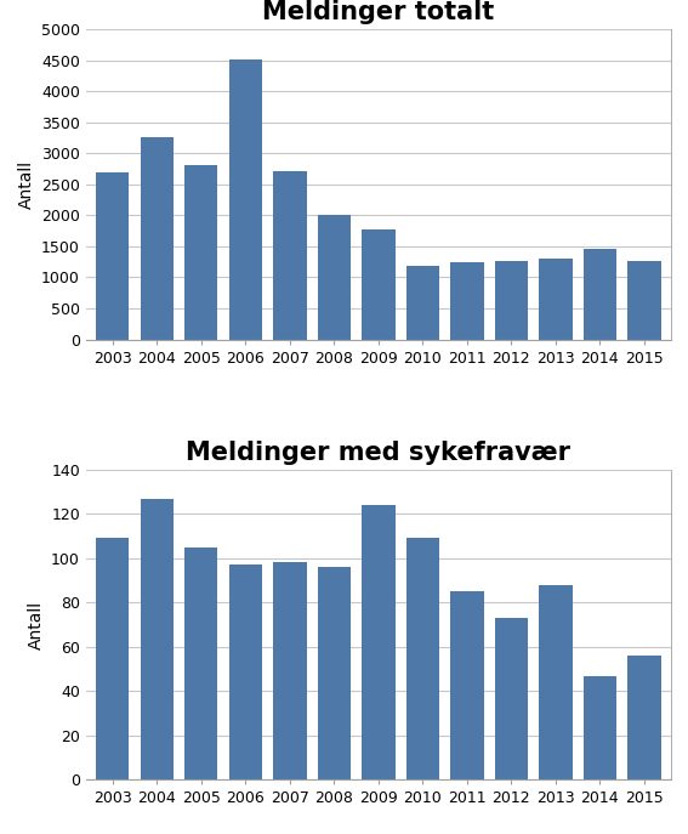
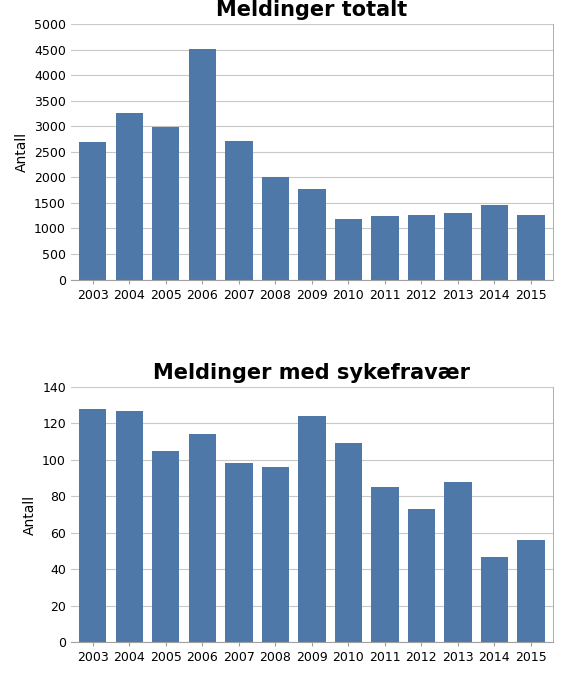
Meldinger totalt/2005: 2810 -> 2980
Meldinger med sykefravær/2003: 109 -> 128
Meldinger med sykefravær/2006: 97 -> 114
